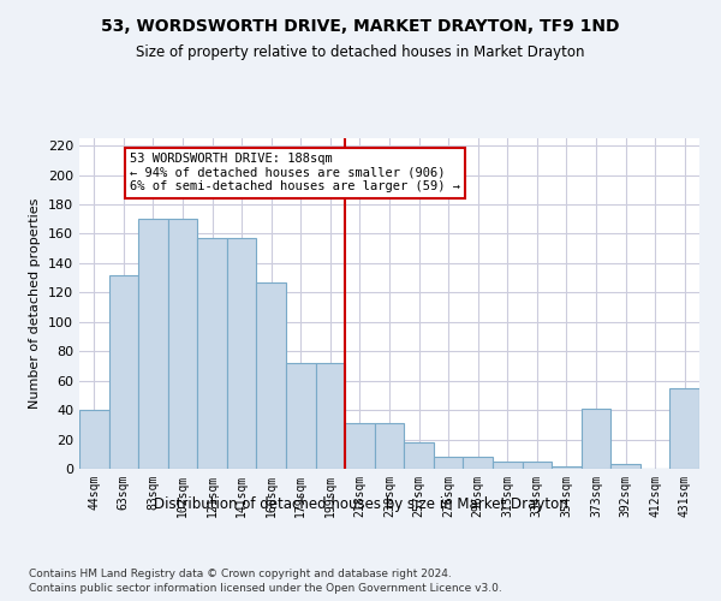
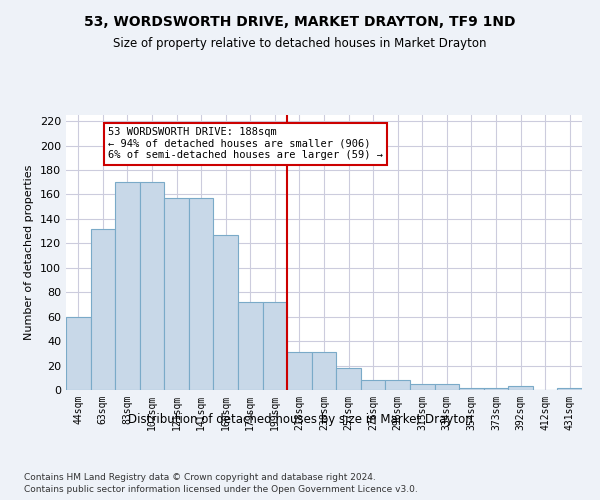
44sqm: 40 -> 60
373sqm: 41 -> 2
431sqm: 55 -> 2
